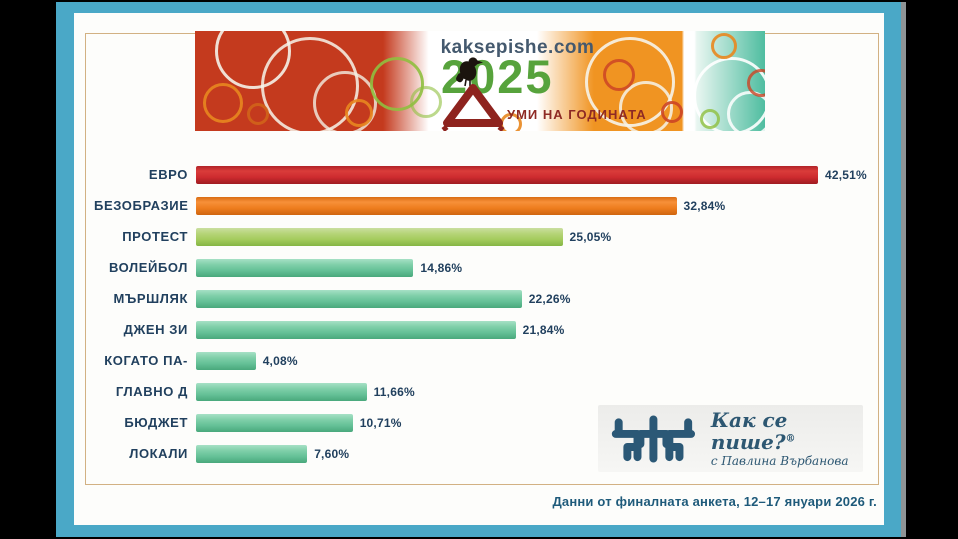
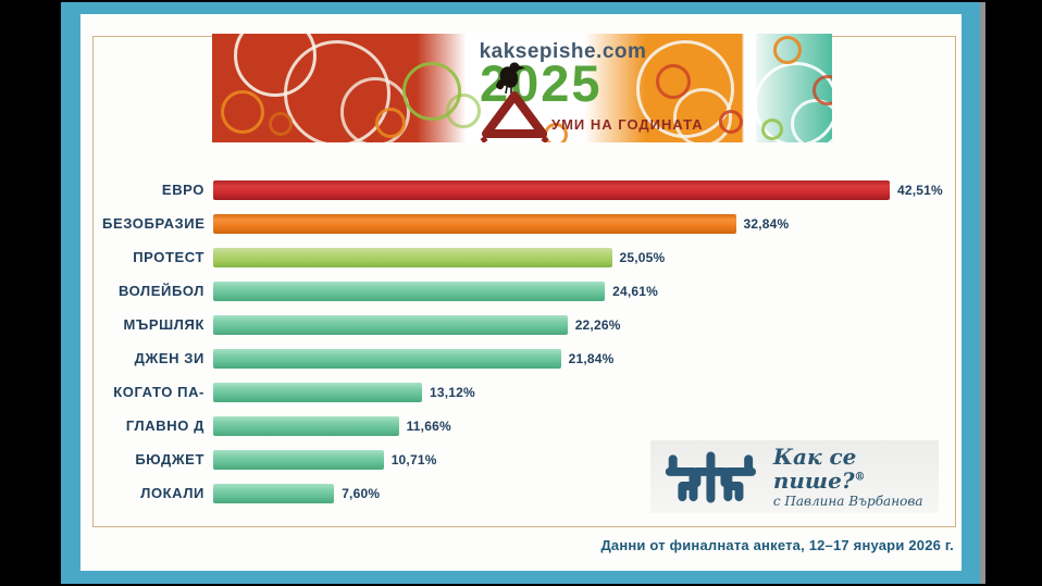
ВОЛЕЙБОЛ: 14,86% -> 24,61%
КОГАТО ПА-: 4,08% -> 13,12%
